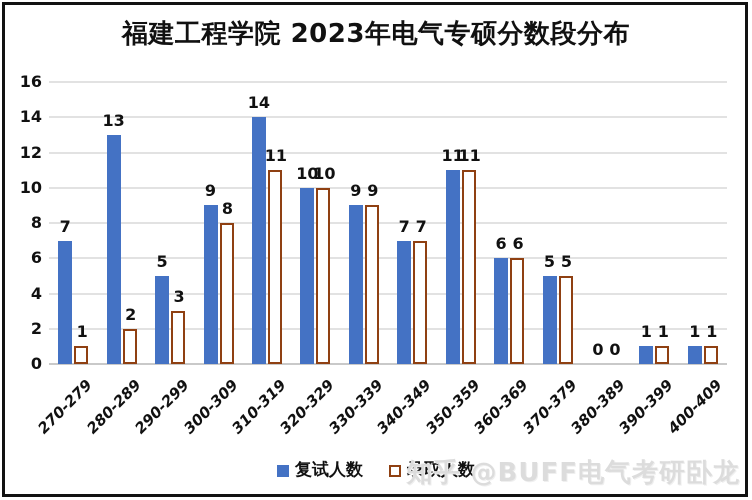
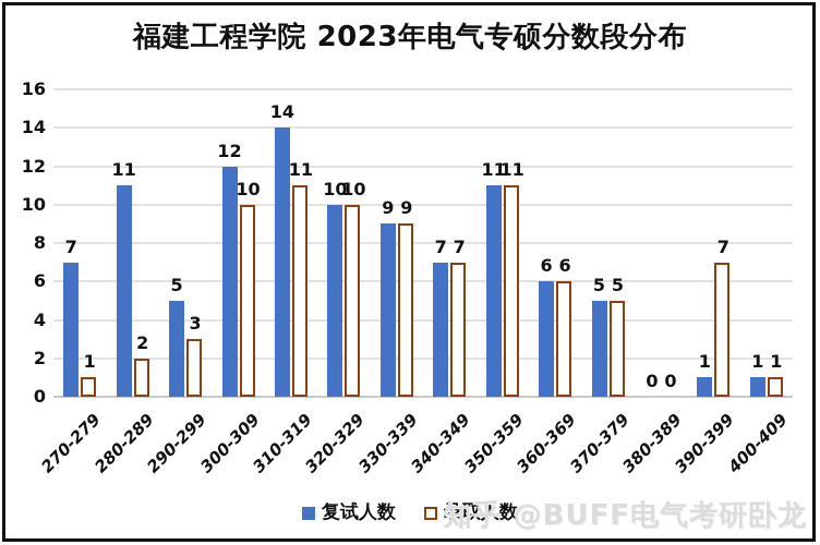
复试人数/280-289: 13 -> 11
复试人数/300-309: 9 -> 12
录取人数/300-309: 8 -> 10
录取人数/390-399: 1 -> 7
